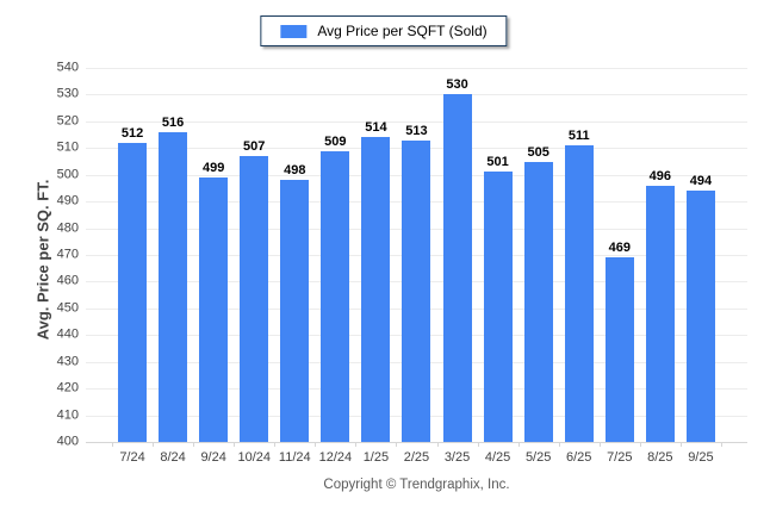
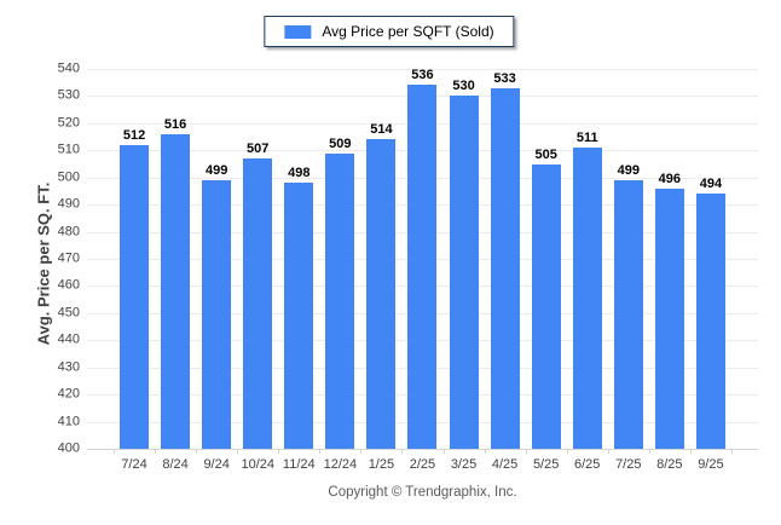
2/25: 513 -> 536
4/25: 501 -> 533
7/25: 469 -> 499
